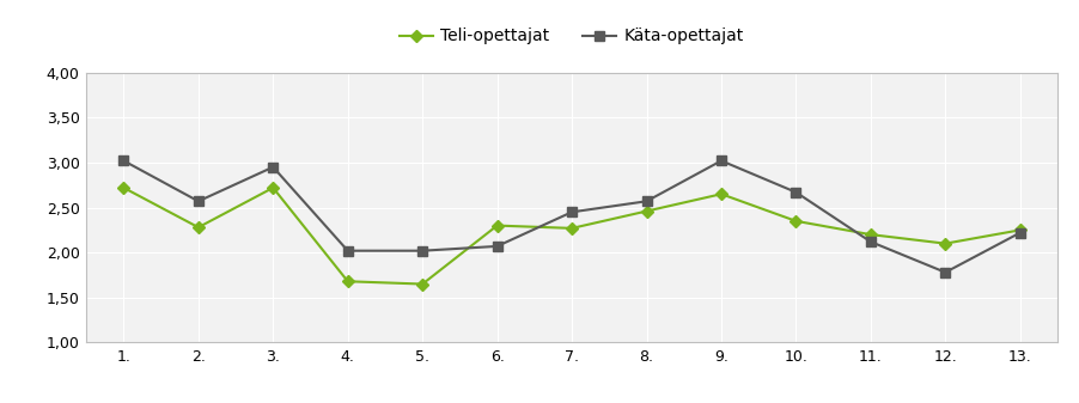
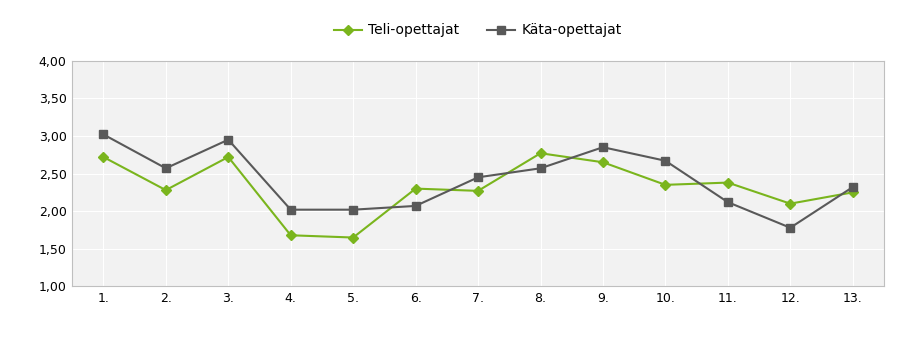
Teli-opettajat/8.: 2,46 -> 2,77
Käta-opettajat/9.: 3,02 -> 2,85
Teli-opettajat/11.: 2,20 -> 2,38
Käta-opettajat/13.: 2,22 -> 2,32
